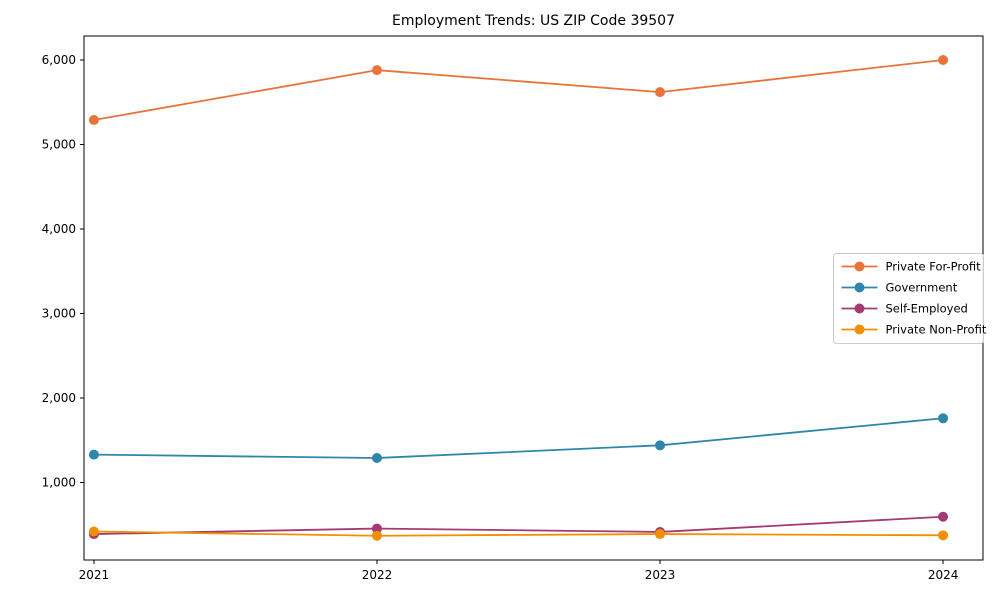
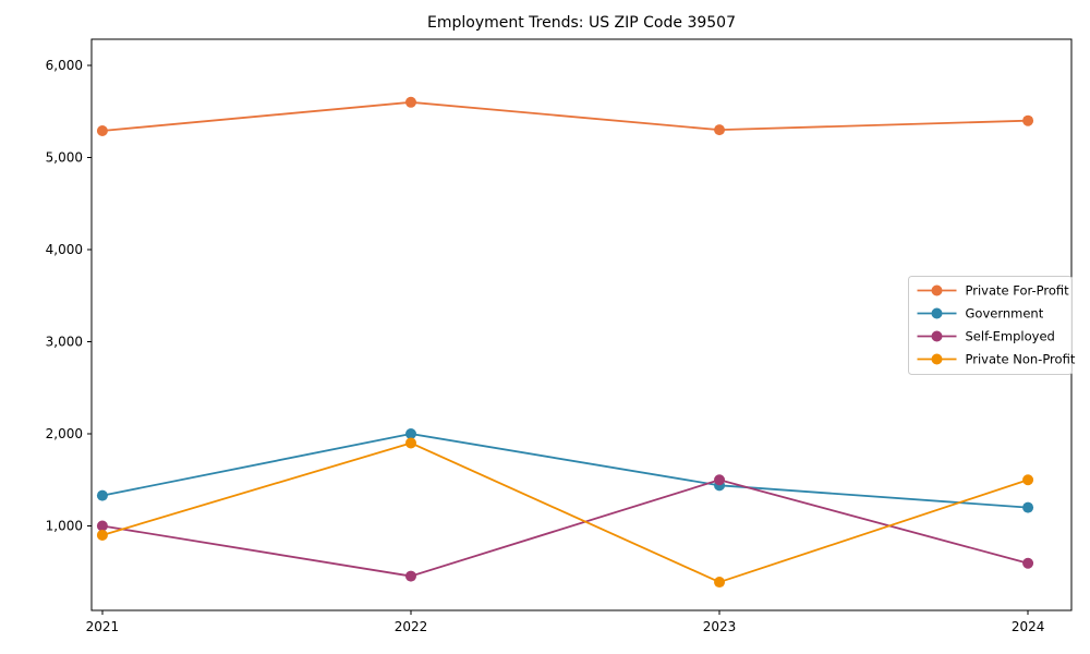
Self-Employed/2021: 400 -> 1000
Private Non-Profit/2021: 400 -> 900
Private For-Profit/2022: 5900 -> 5600
Government/2022: 1300 -> 2000
Private Non-Profit/2022: 400 -> 1900
Private For-Profit/2023: 5600 -> 5300
Self-Employed/2023: 400 -> 1500
Private For-Profit/2024: 6000 -> 5400
Government/2024: 1800 -> 1200
Private Non-Profit/2024: 400 -> 1500
